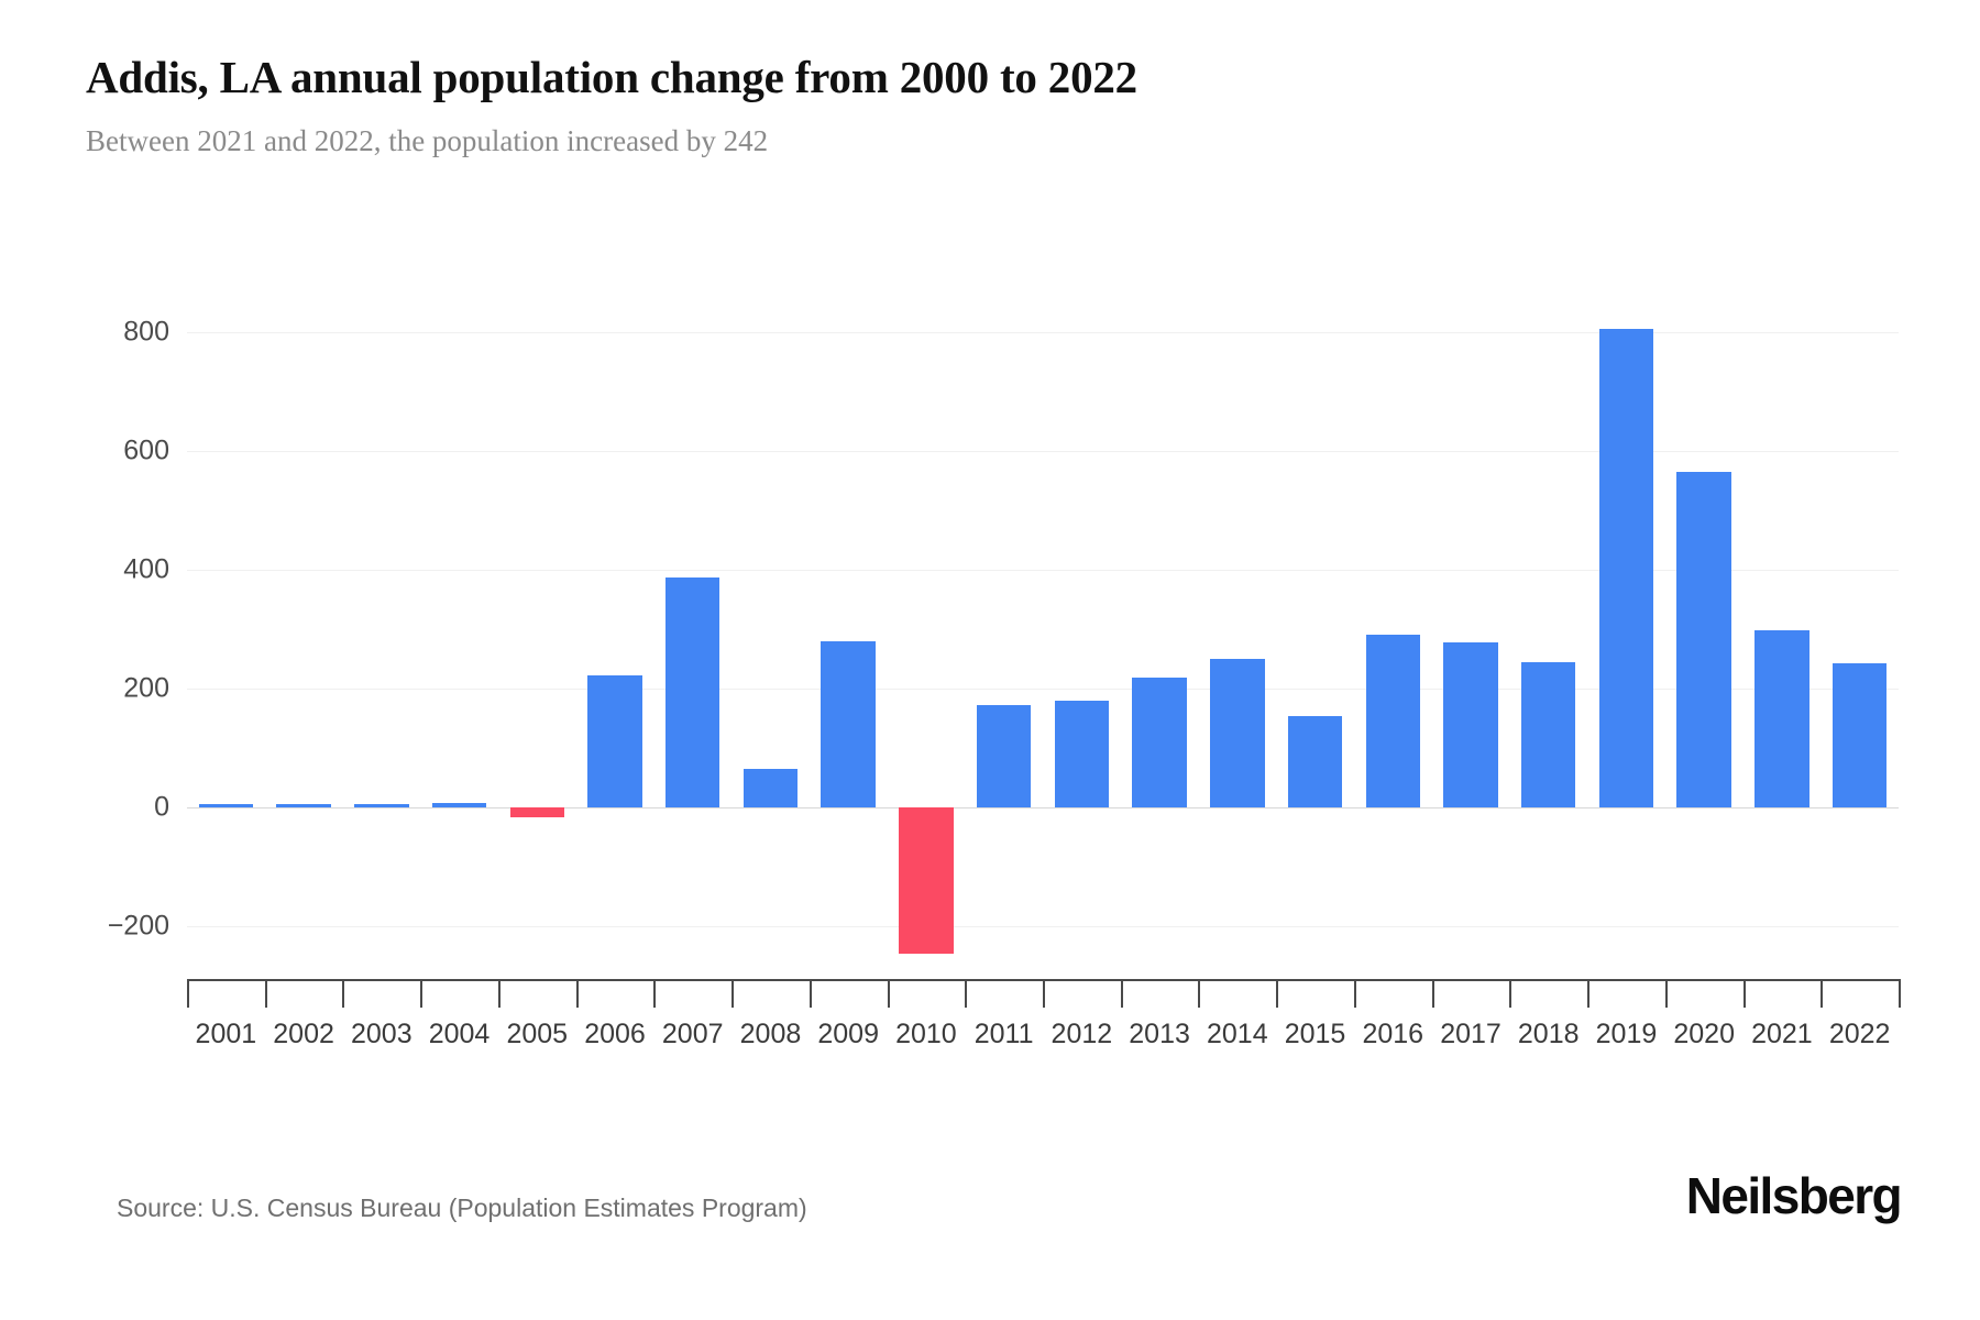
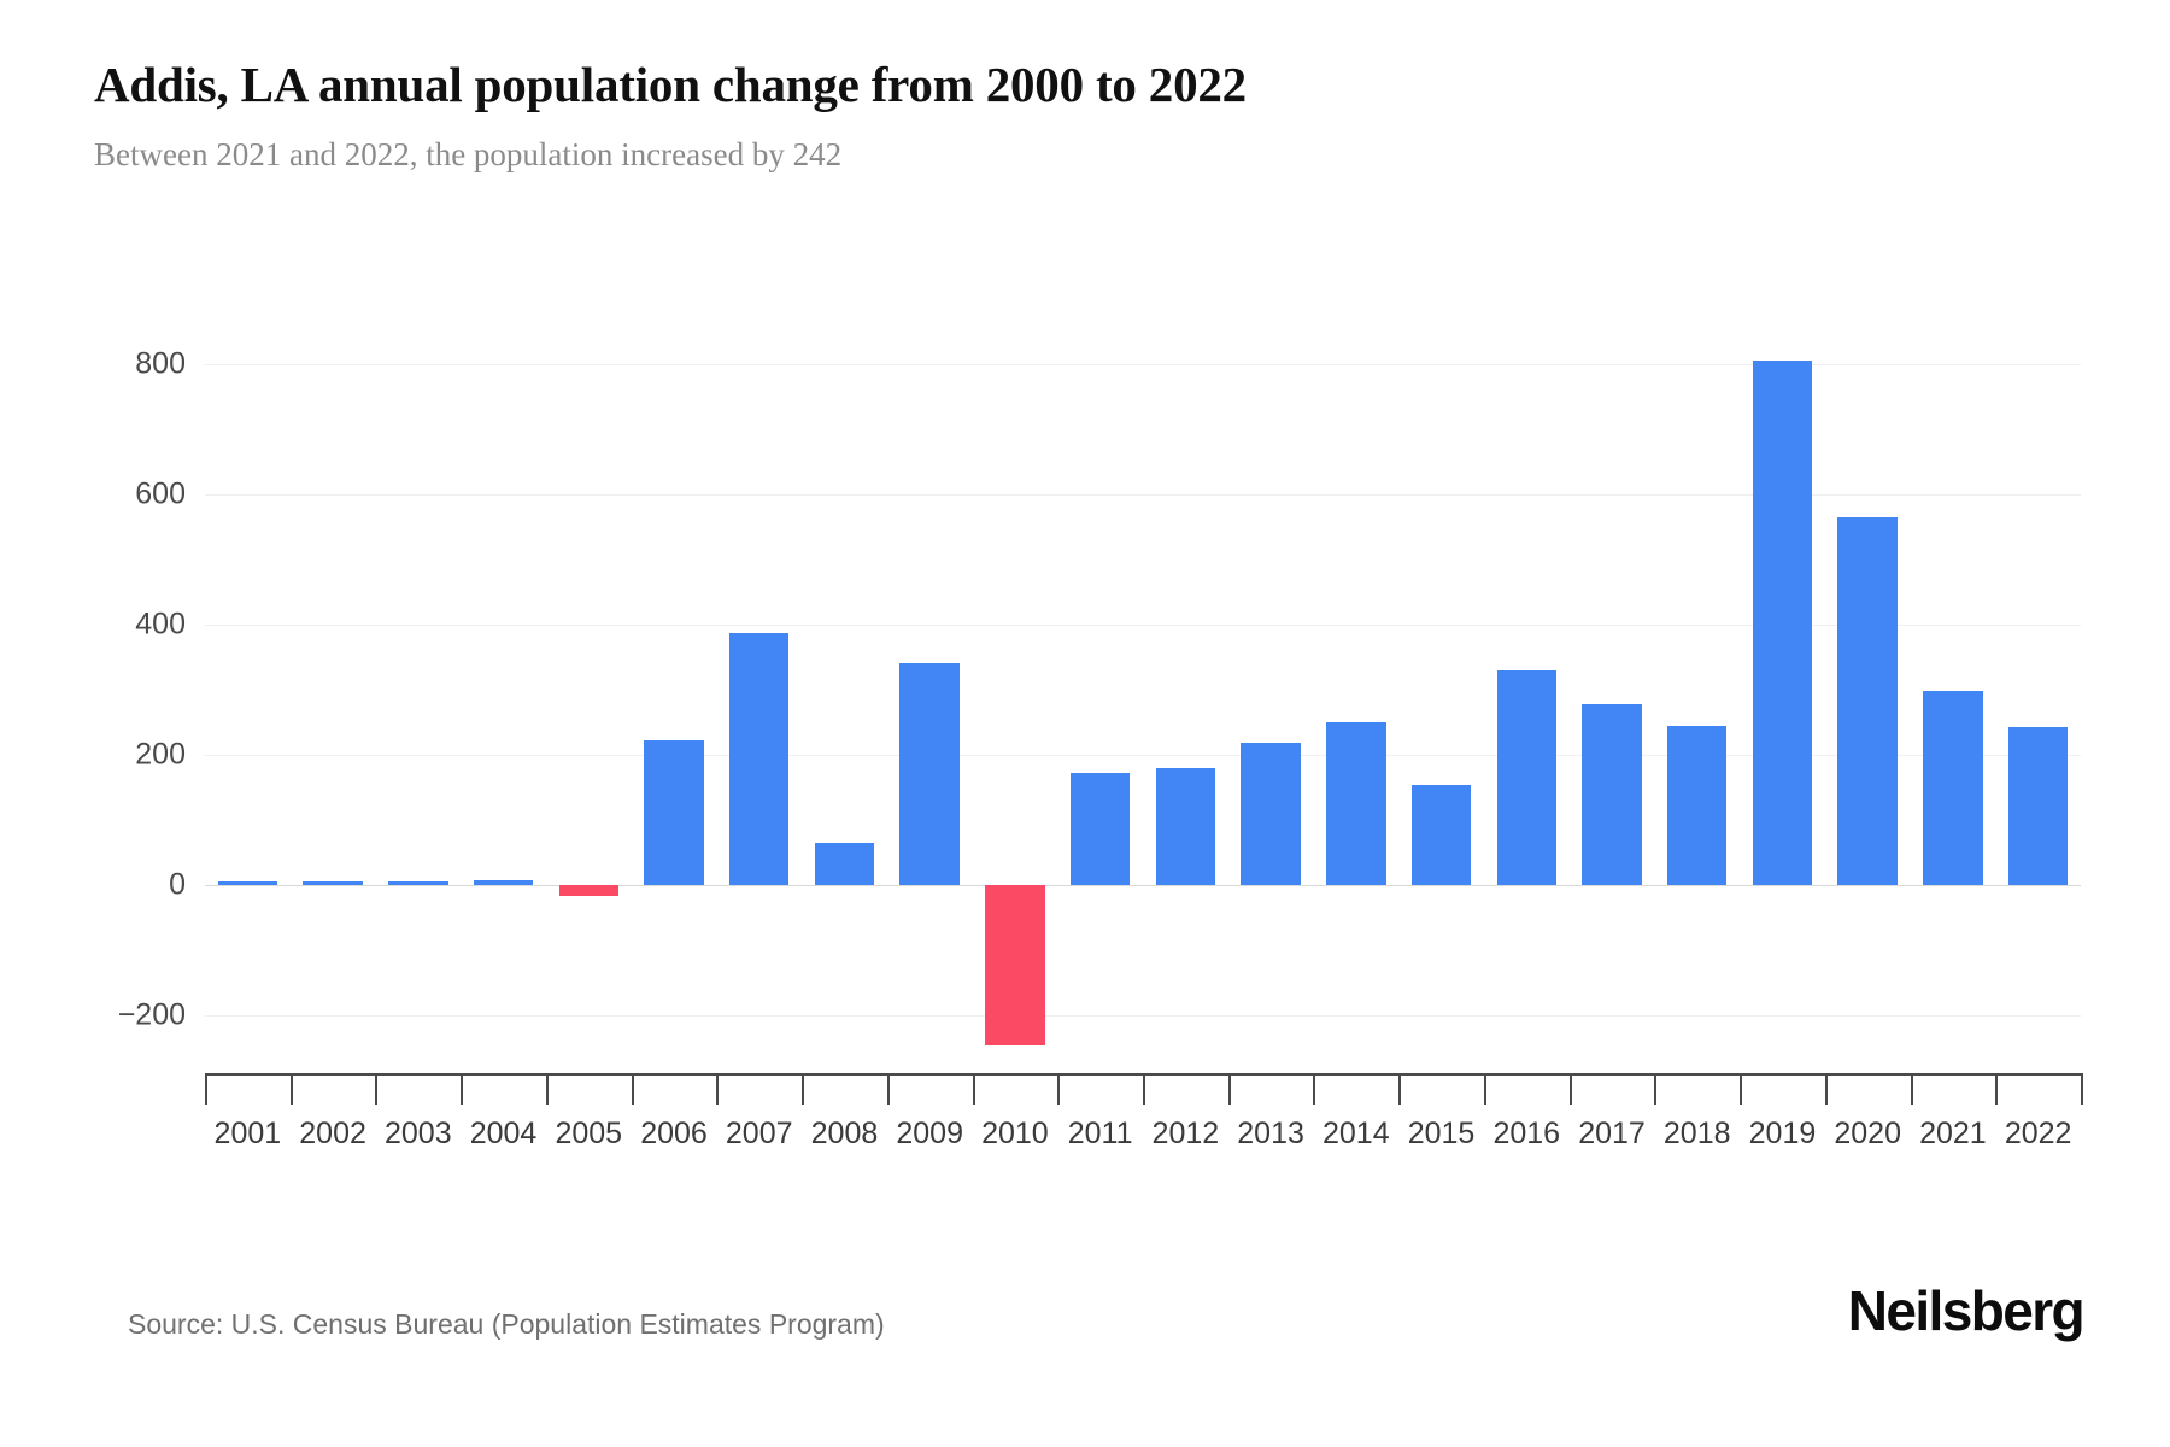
2009: 280 -> 340
2016: 290 -> 330
